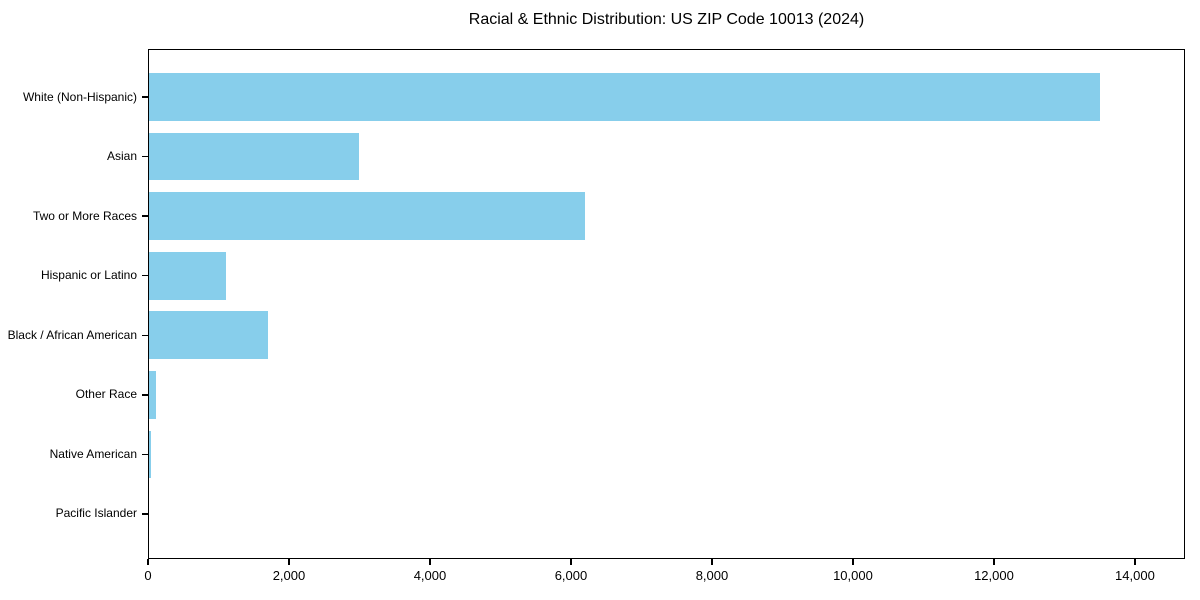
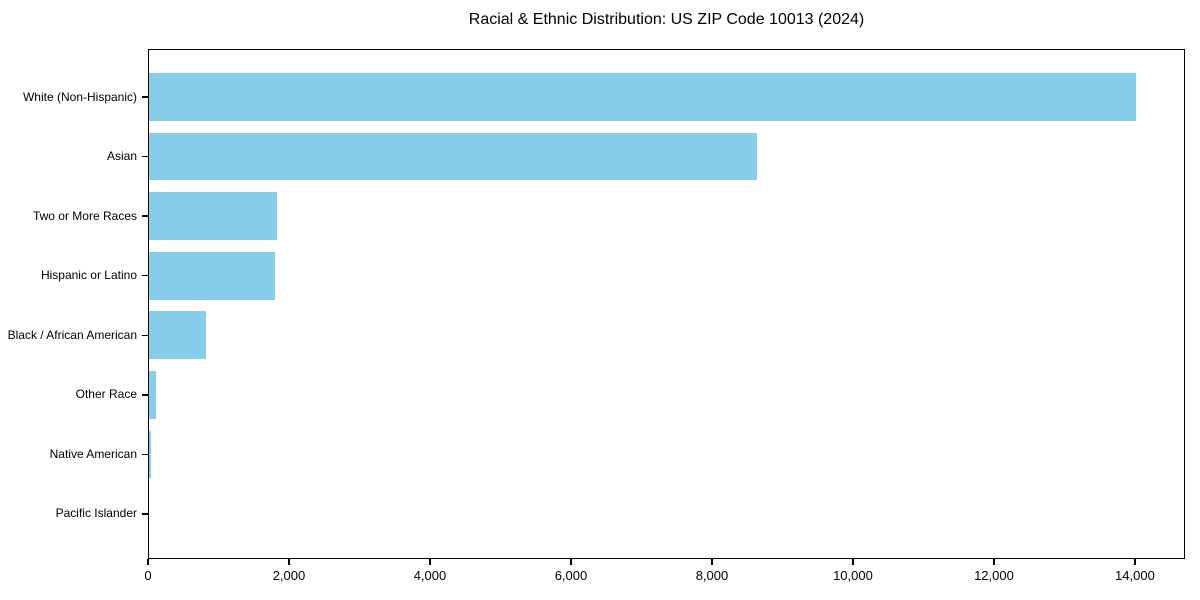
White (Non-Hispanic): 13500 -> 14000
Asian: 3000 -> 8600
Two or More Races: 6200 -> 1800
Hispanic or Latino: 1100 -> 1800
Black / African American: 1700 -> 800
